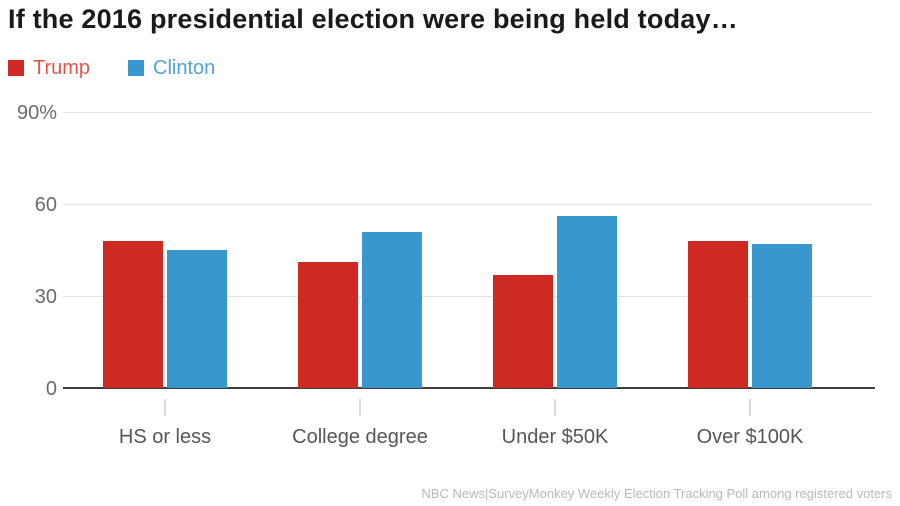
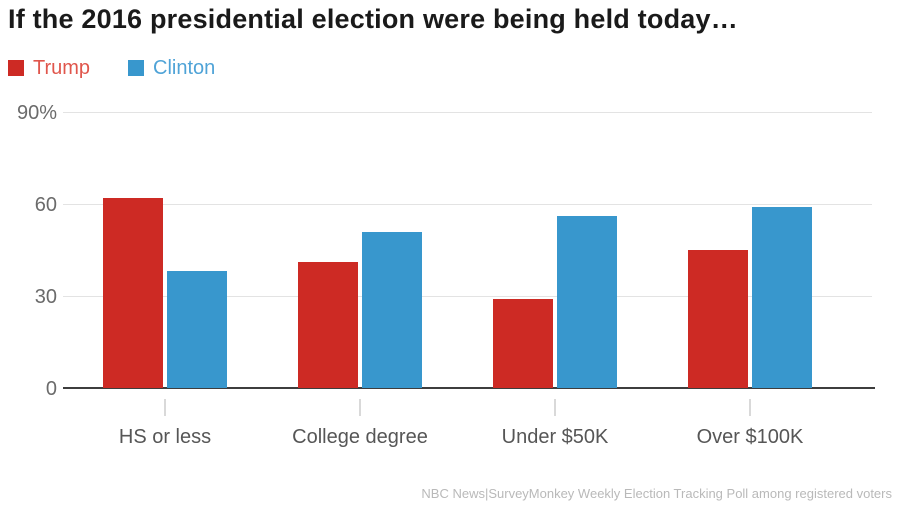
Trump/HS or less: 48% -> 62%
Clinton/HS or less: 45% -> 38%
Trump/Under $50K: 37% -> 29%
Trump/Over $100K: 48% -> 45%
Clinton/Over $100K: 47% -> 59%
